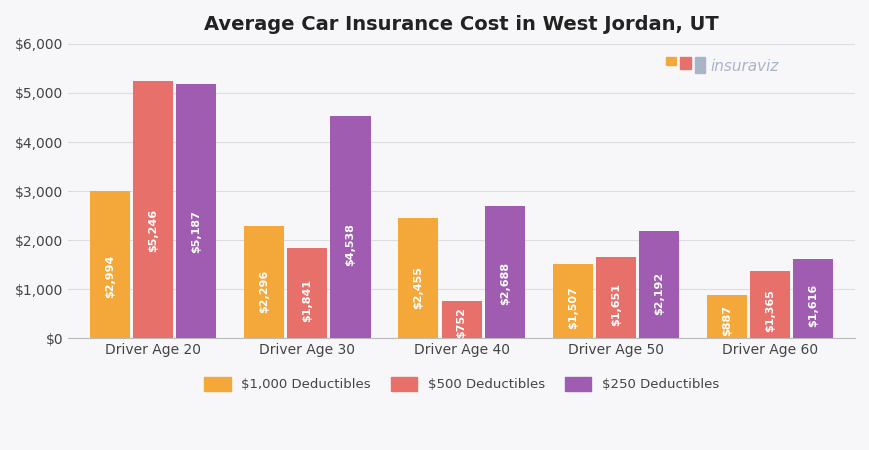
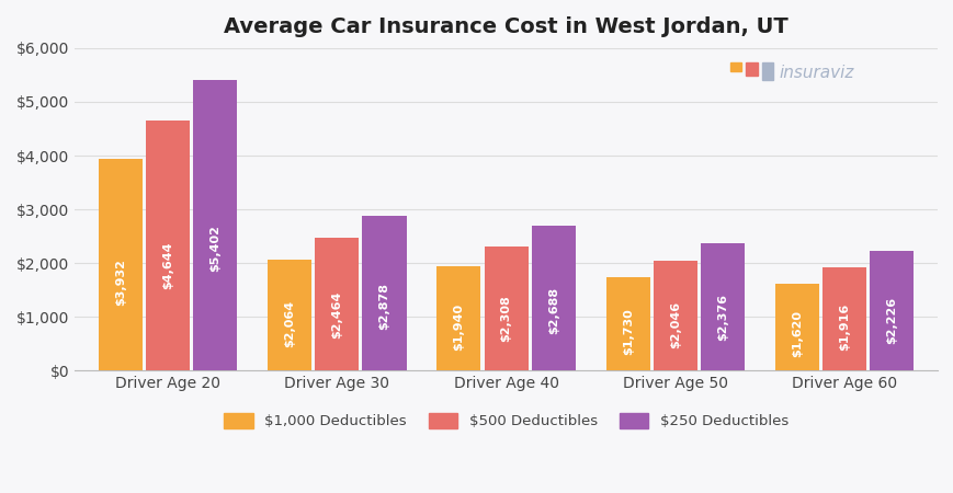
$1,000 Deductibles/Driver Age 20: $2,994 -> $3,932
$500 Deductibles/Driver Age 20: $5,246 -> $4,644
$250 Deductibles/Driver Age 20: $5,187 -> $5,402
$1,000 Deductibles/Driver Age 30: $2,296 -> $2,064
$500 Deductibles/Driver Age 30: $1,841 -> $2,464
$250 Deductibles/Driver Age 30: $4,538 -> $2,878
$1,000 Deductibles/Driver Age 40: $2,455 -> $1,940
$500 Deductibles/Driver Age 40: $752 -> $2,308
$1,000 Deductibles/Driver Age 50: $1,507 -> $1,730
$500 Deductibles/Driver Age 50: $1,651 -> $2,046
$250 Deductibles/Driver Age 50: $2,192 -> $2,376
$1,000 Deductibles/Driver Age 60: $887 -> $1,620
$500 Deductibles/Driver Age 60: $1,365 -> $1,916
$250 Deductibles/Driver Age 60: $1,616 -> $2,226
